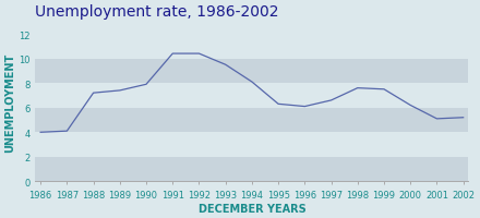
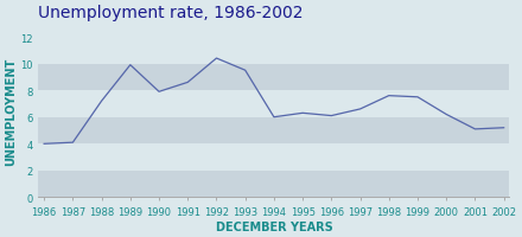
1989: 7.4 -> 9.9
1991: 10.4 -> 8.6
1994: 8.1 -> 6.0
